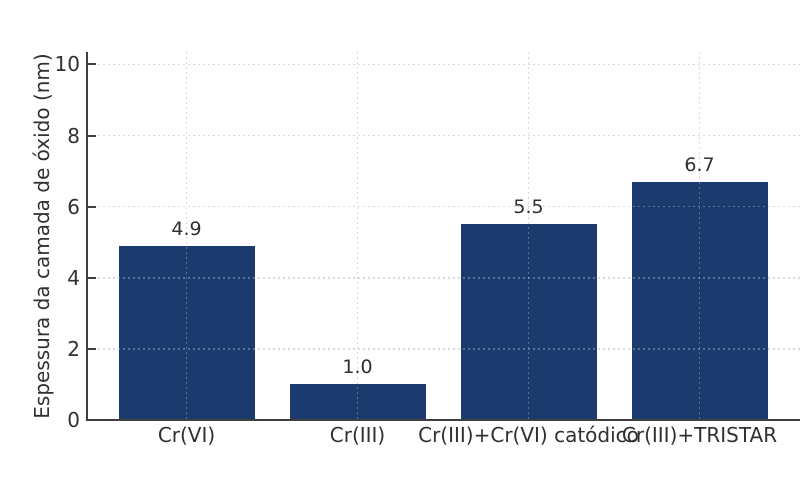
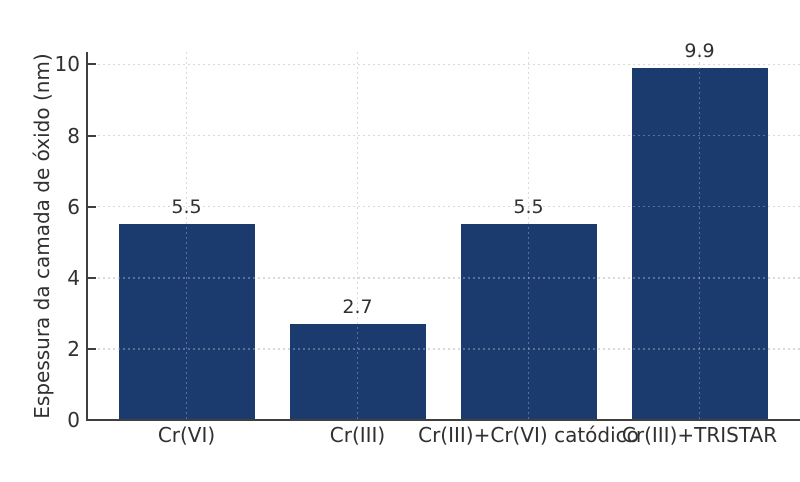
Cr(VI): 4.9 -> 5.5
Cr(III): 1.0 -> 2.7
Cr(III)+TRISTAR: 6.7 -> 9.9
